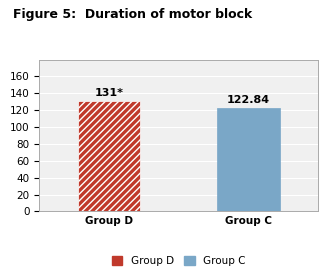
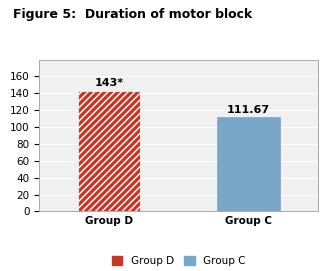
Group D: 131* -> 143*
Group C: 122.84 -> 111.67
